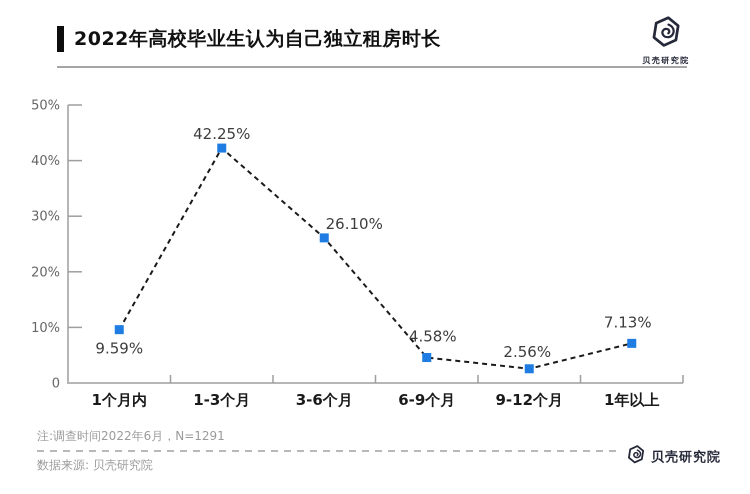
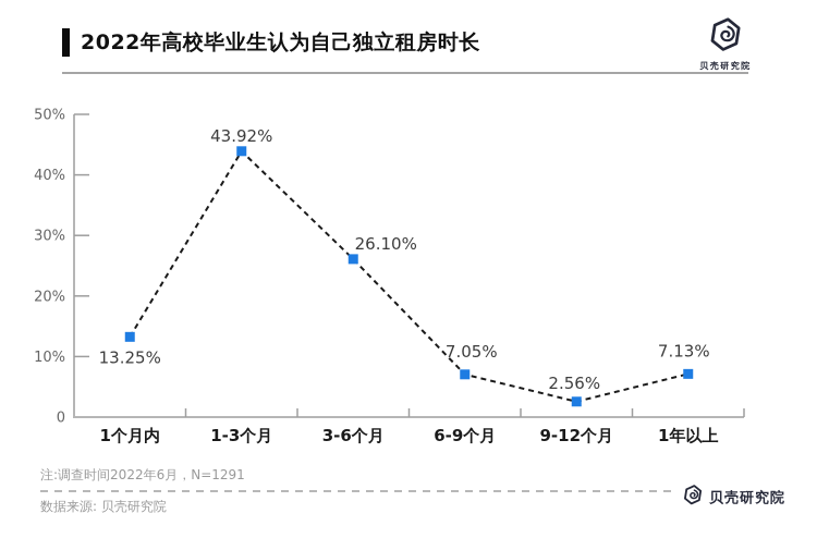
1个月内: 9.59% -> 13.25%
1-3个月: 42.25% -> 43.92%
6-9个月: 4.58% -> 7.05%
